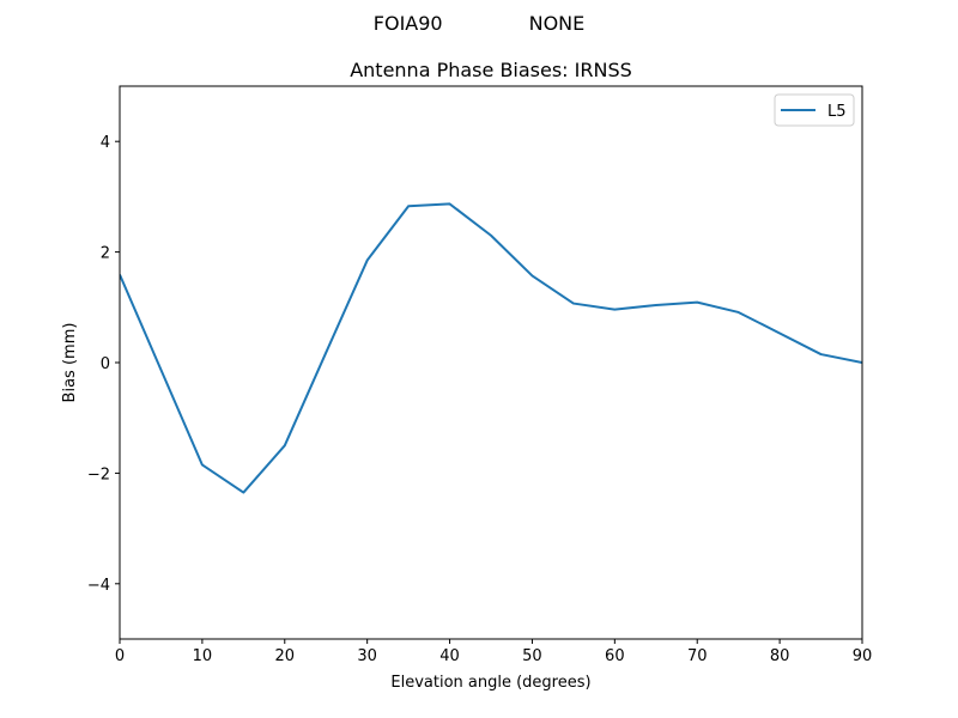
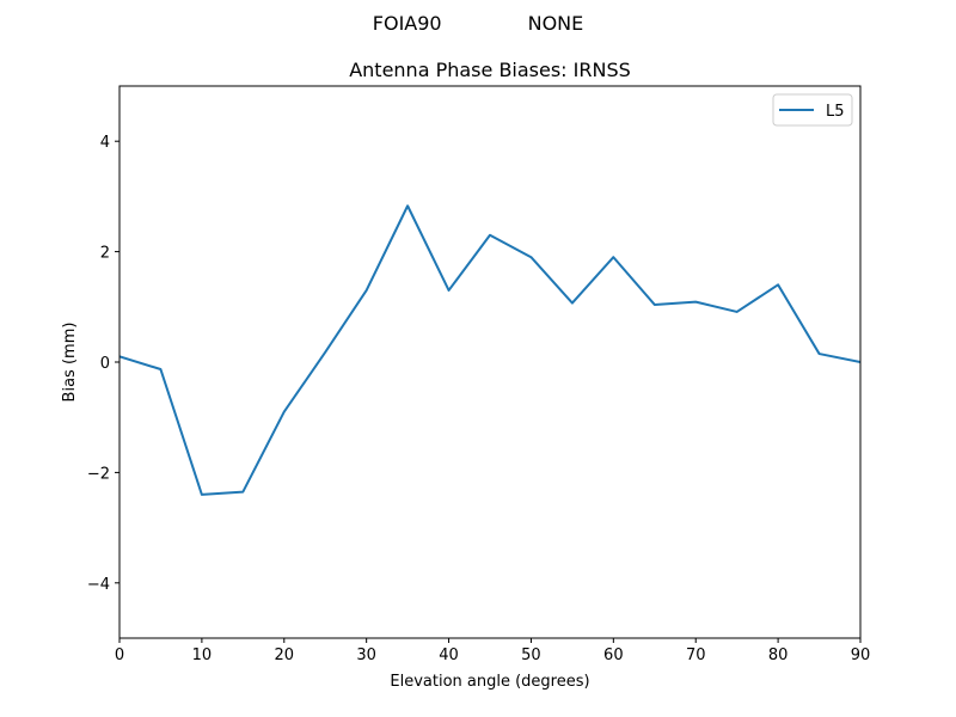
0: 1.6 -> 0.1
10: -1.9 -> -2.4
20: -1.5 -> -0.9
30: 1.9 -> 1.3
40: 2.9 -> 1.3
50: 1.6 -> 1.9
60: 1.0 -> 1.9
80: 0.5 -> 1.4
